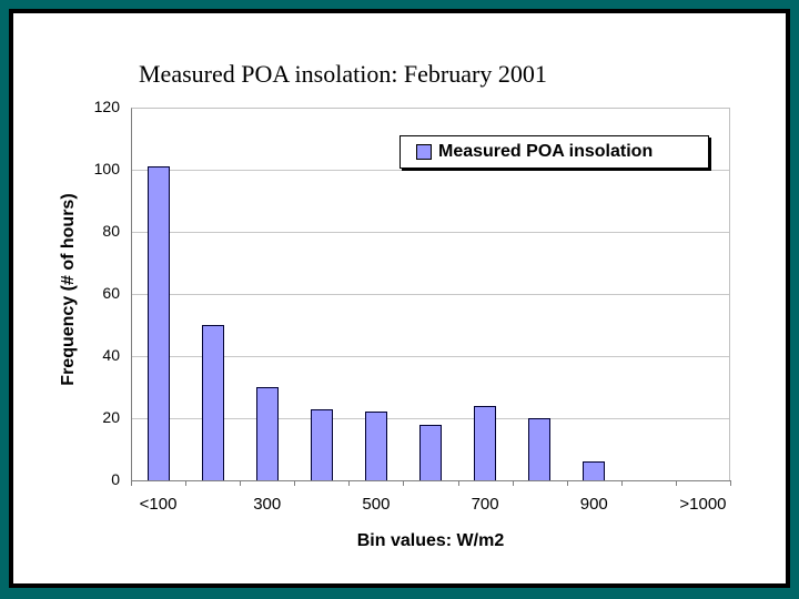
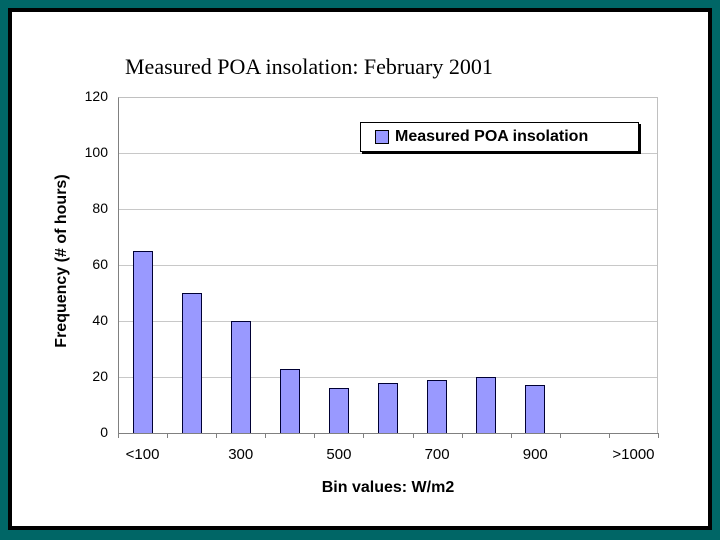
<100: 101 -> 65
300: 30 -> 40
500: 22 -> 16
700: 24 -> 19
900: 6 -> 17
